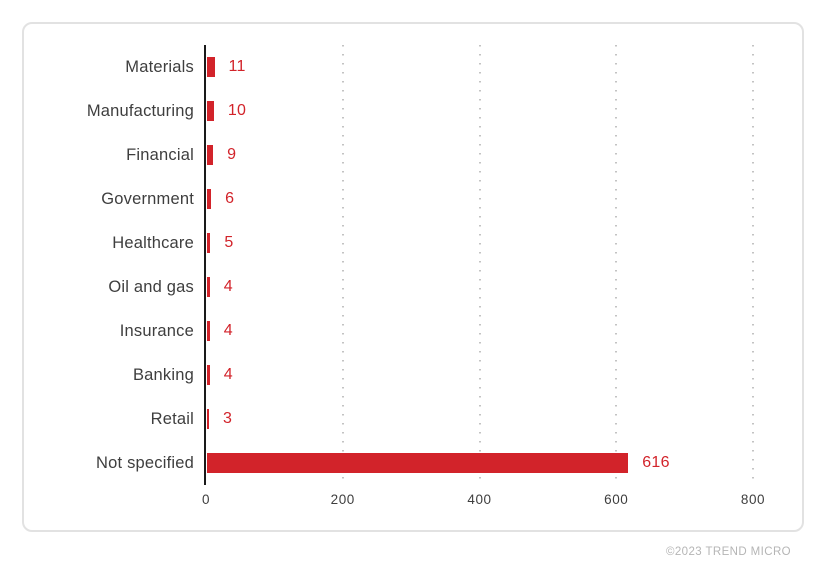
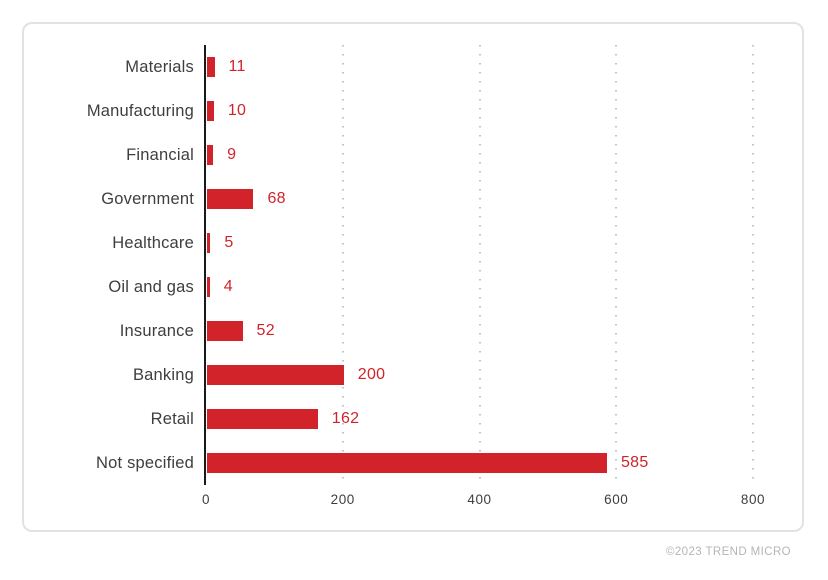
Government: 6 -> 68
Insurance: 4 -> 52
Banking: 4 -> 200
Retail: 3 -> 162
Not specified: 616 -> 585
